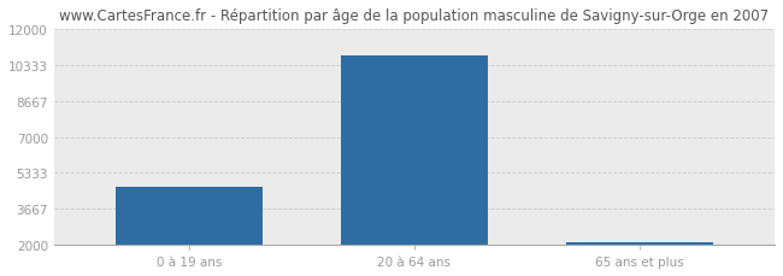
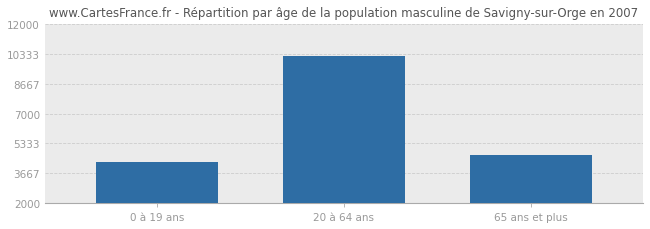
0 à 19 ans: 4700 -> 4300
20 à 64 ans: 10800 -> 10200
65 ans et plus: 2100 -> 4700
